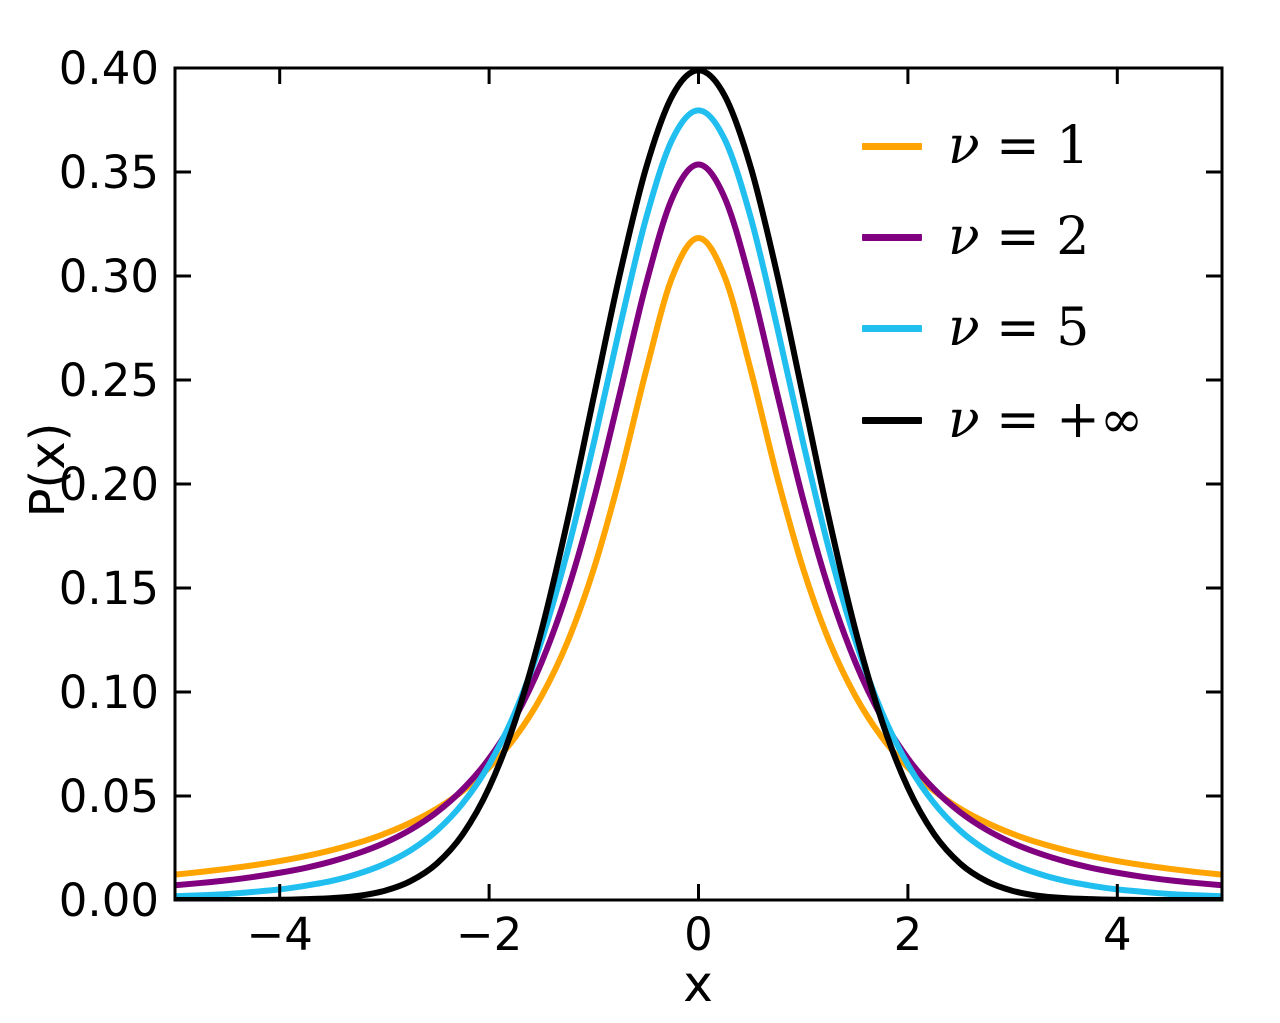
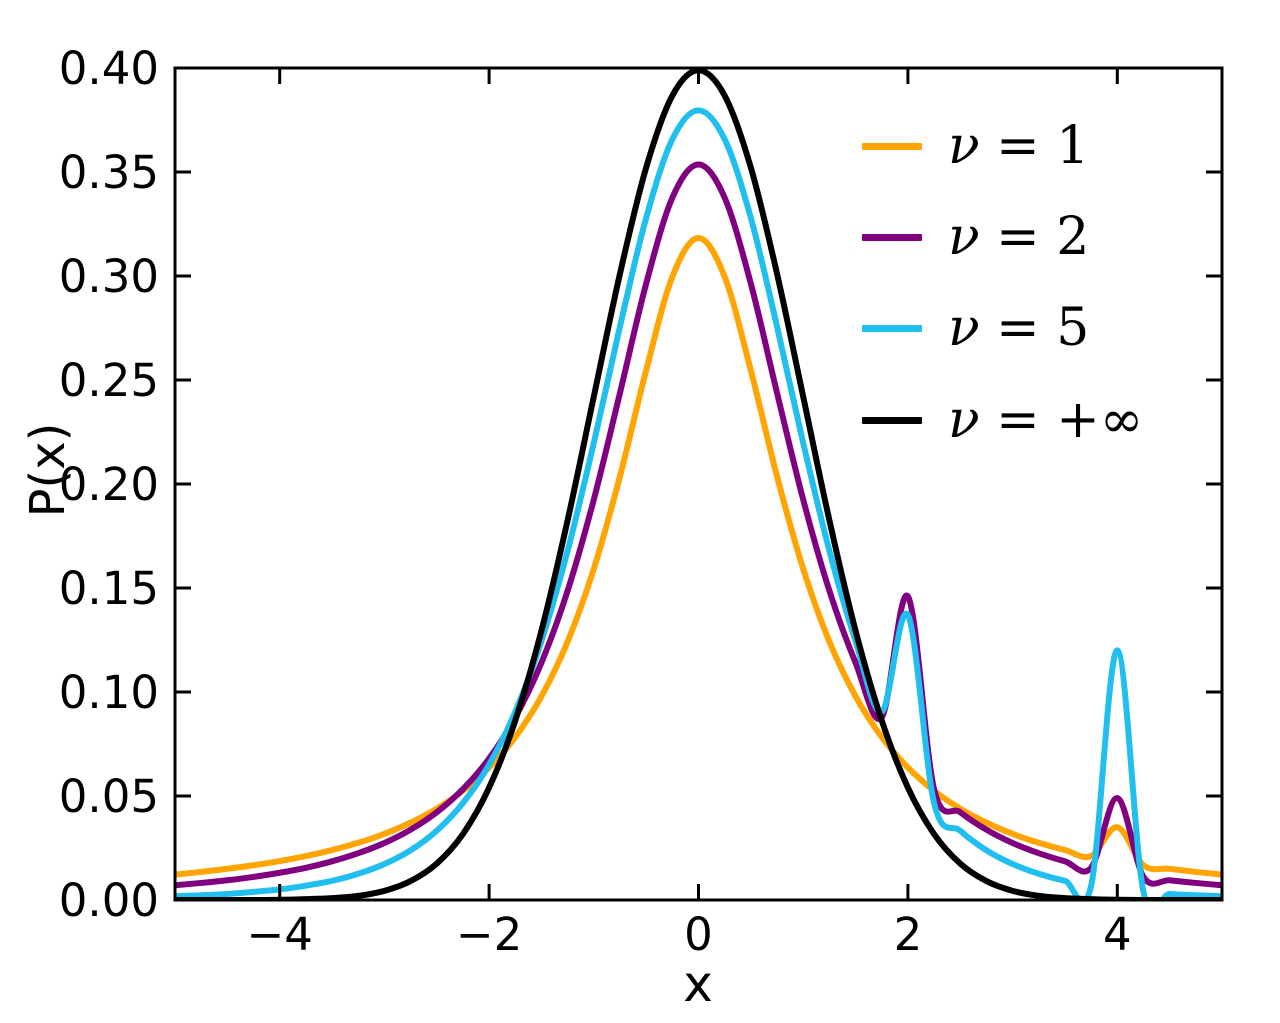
ν = 2/2: 0.068 -> 0.146
ν = 5/2: 0.065 -> 0.137
ν = 1/4: 0.019 -> 0.035
ν = 2/4: 0.013 -> 0.049
ν = 5/4: 0.005 -> 0.120
